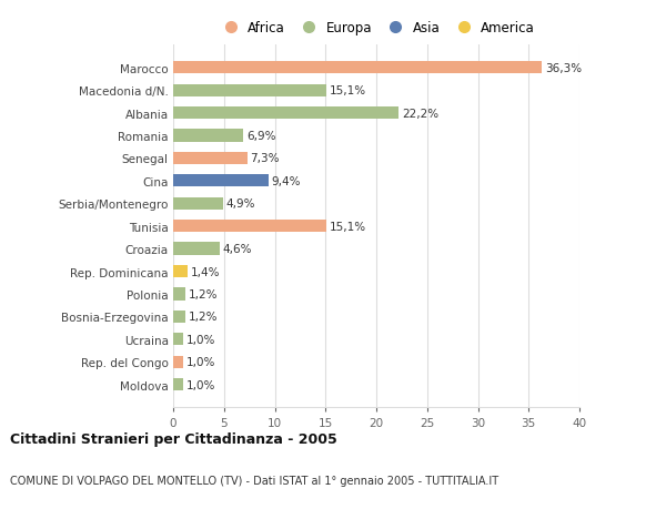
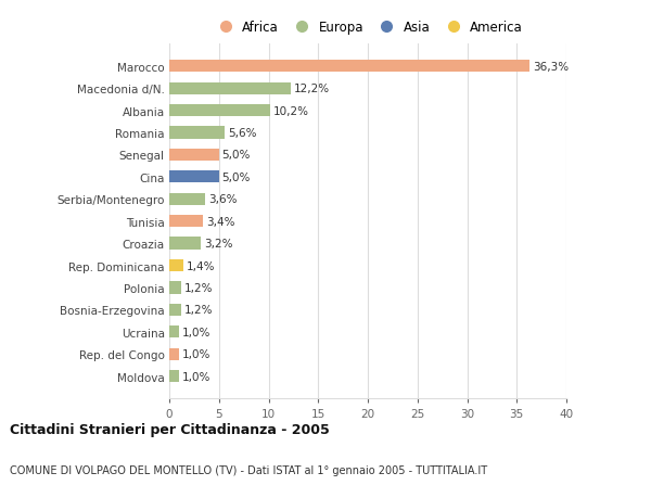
Macedonia d/N.: 15,1% -> 12,2%
Albania: 22,2% -> 10,2%
Romania: 6,9% -> 5,6%
Senegal: 7,3% -> 5,0%
Cina: 9,4% -> 5,0%
Serbia/Montenegro: 4,9% -> 3,6%
Tunisia: 15,1% -> 3,4%
Croazia: 4,6% -> 3,2%
